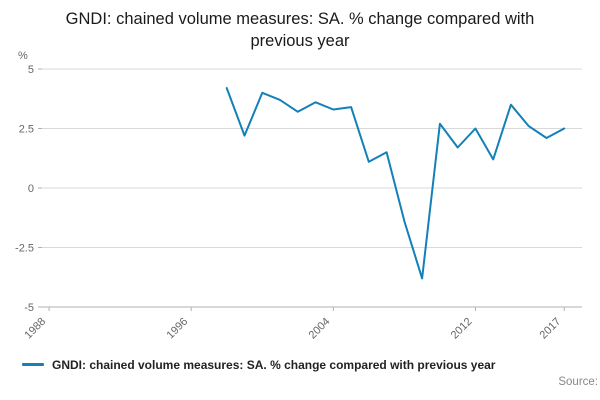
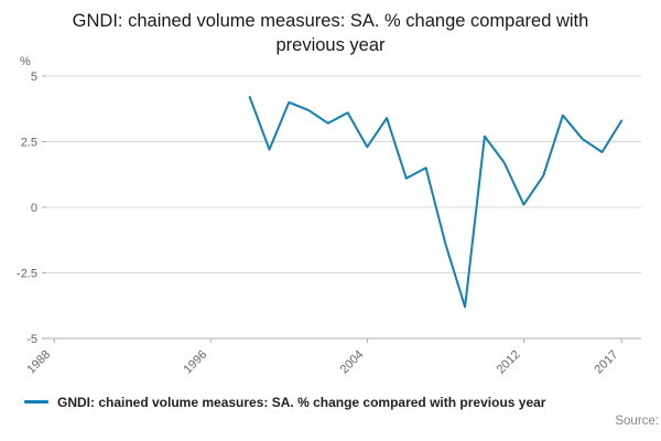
2004: 3.3 -> 2.3
2012: 2.5 -> 0.1
2017: 2.5 -> 3.3
